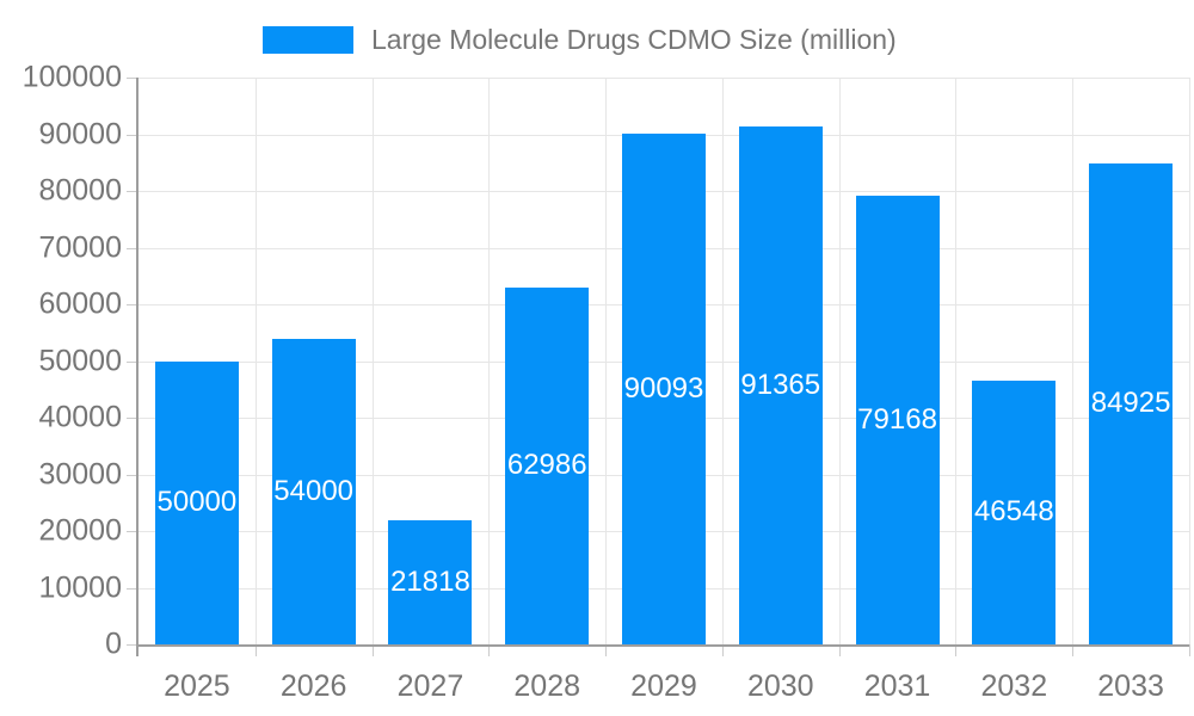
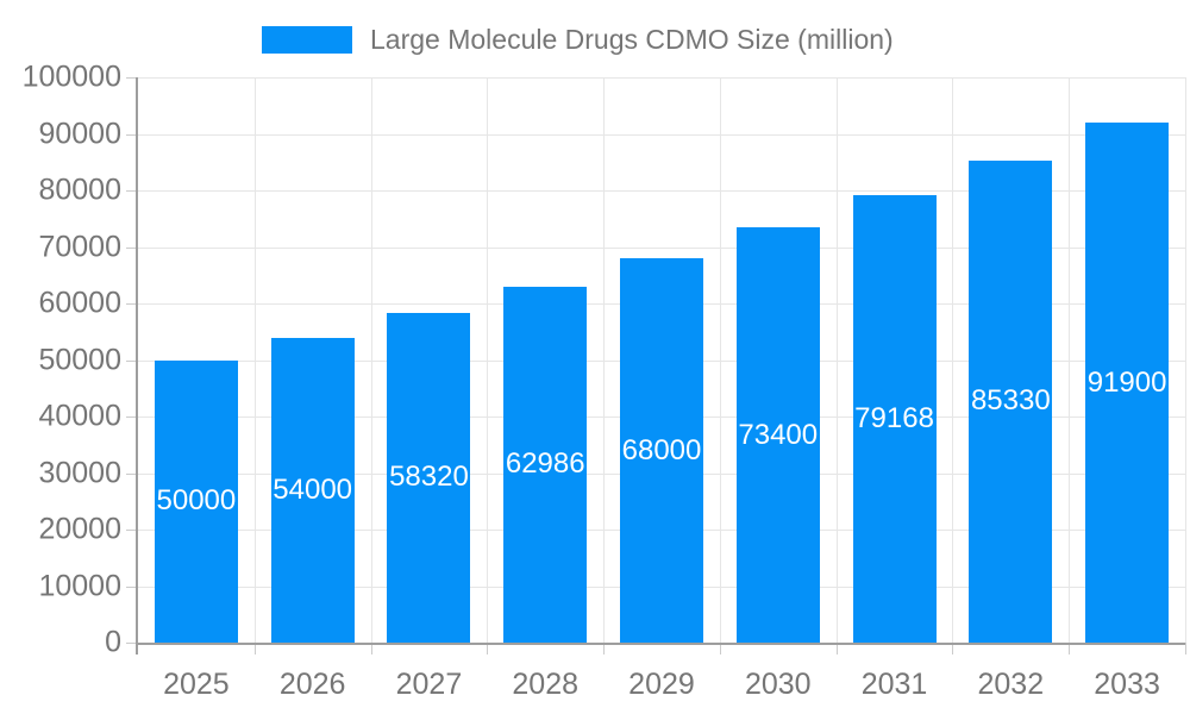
2027: 21818 -> 58320
2029: 90093 -> 68000
2030: 91365 -> 73400
2032: 46548 -> 85330
2033: 84925 -> 91900
